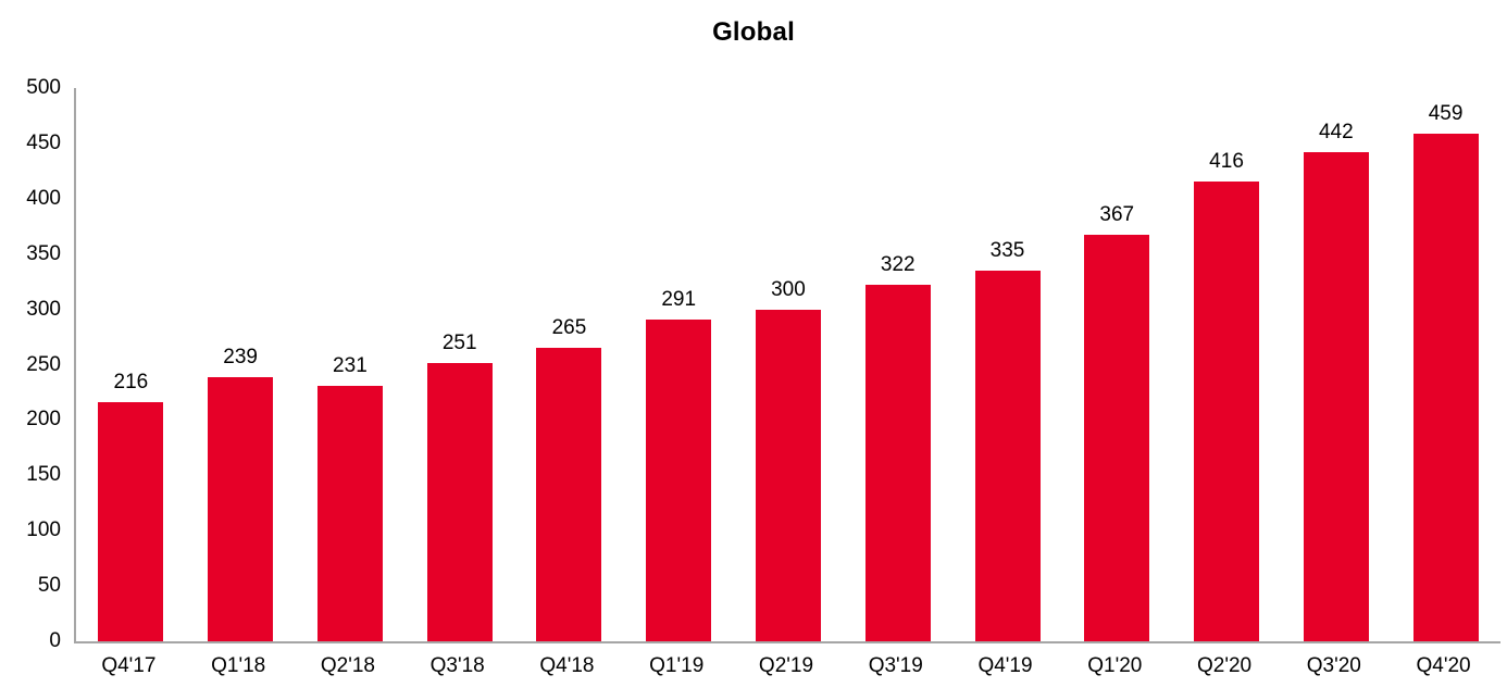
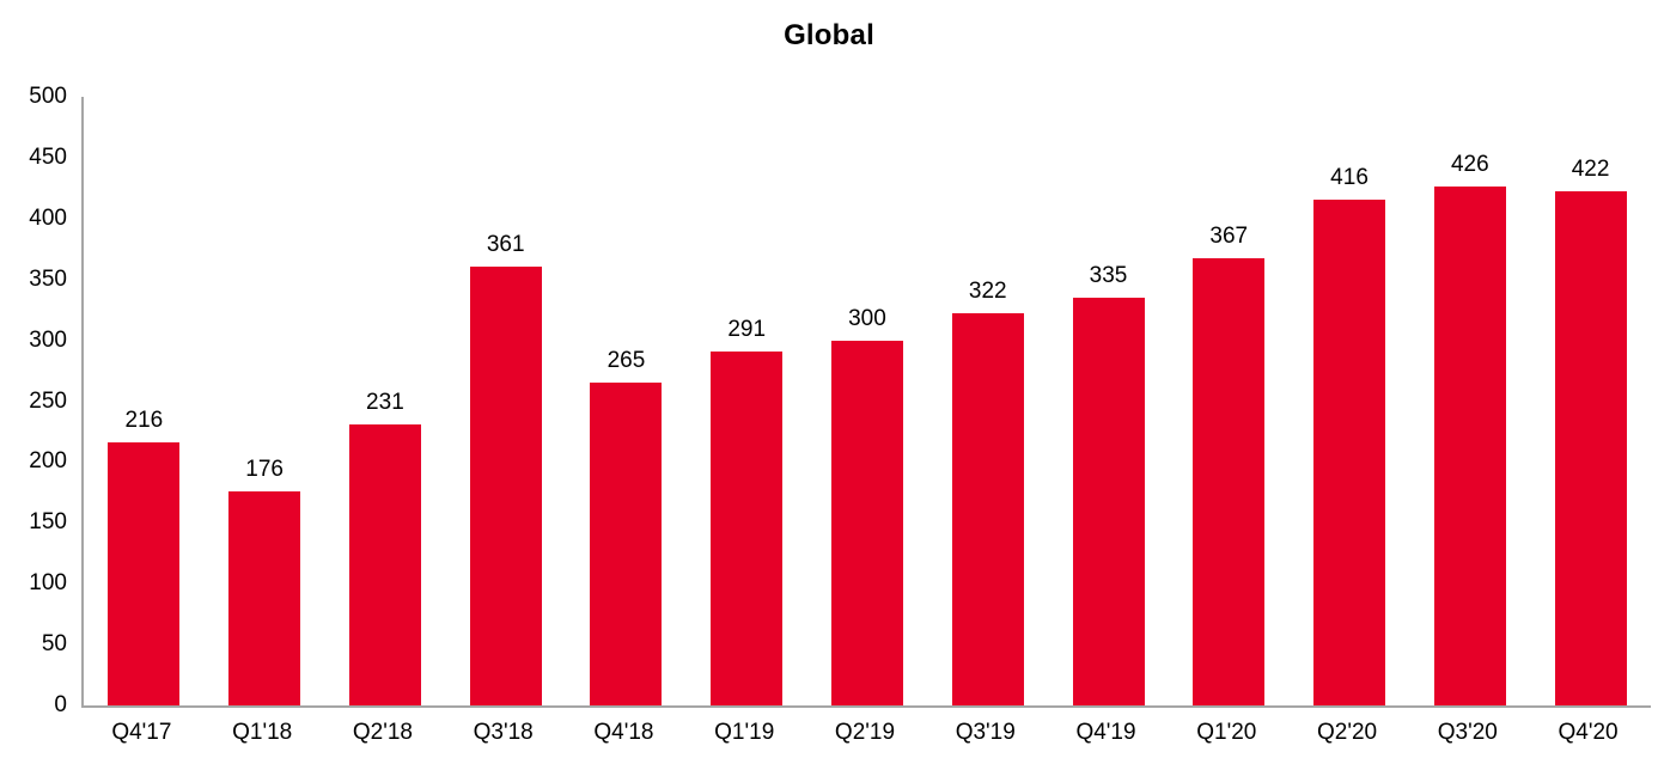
Q1'18: 239 -> 176
Q3'18: 251 -> 361
Q3'20: 442 -> 426
Q4'20: 459 -> 422
